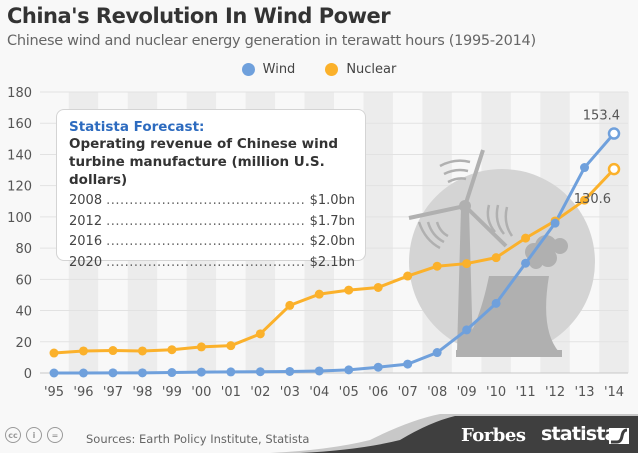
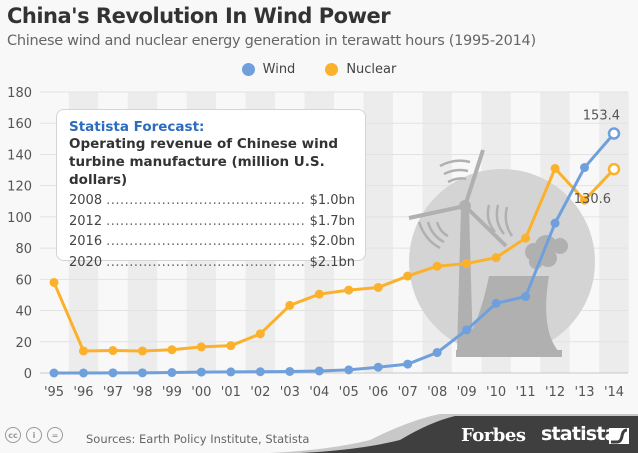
Nuclear/'95: 13 -> 58
Wind/'11: 70 -> 49
Nuclear/'12: 97 -> 131
